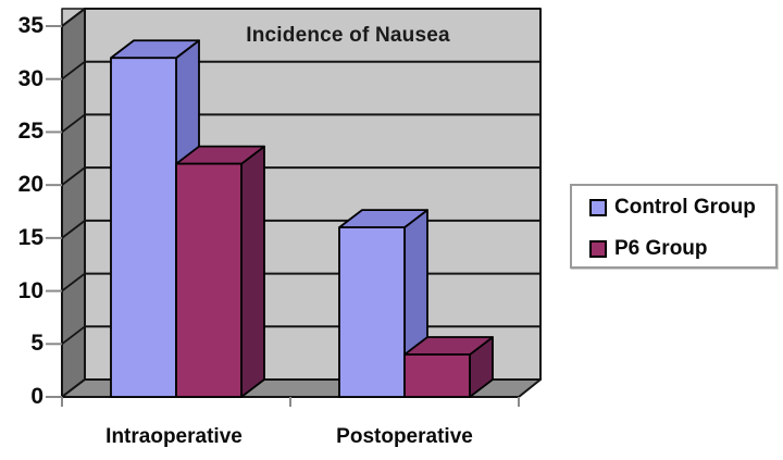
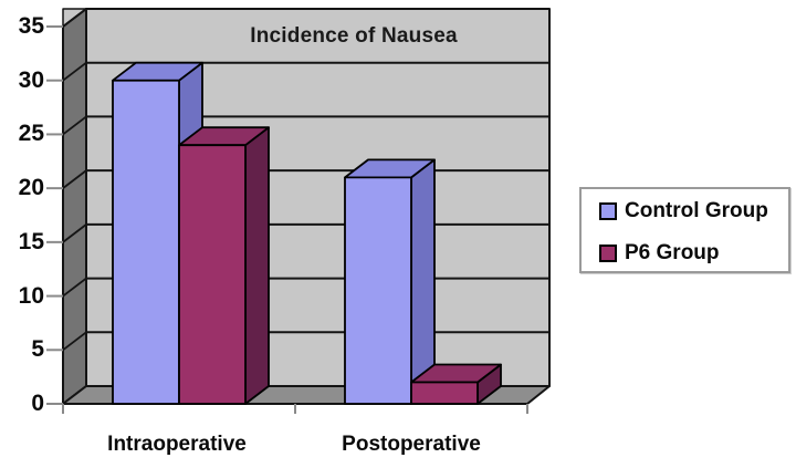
Control Group/Intraoperative: 32 -> 30
P6 Group/Intraoperative: 22 -> 24
Control Group/Postoperative: 16 -> 21
P6 Group/Postoperative: 4 -> 2
